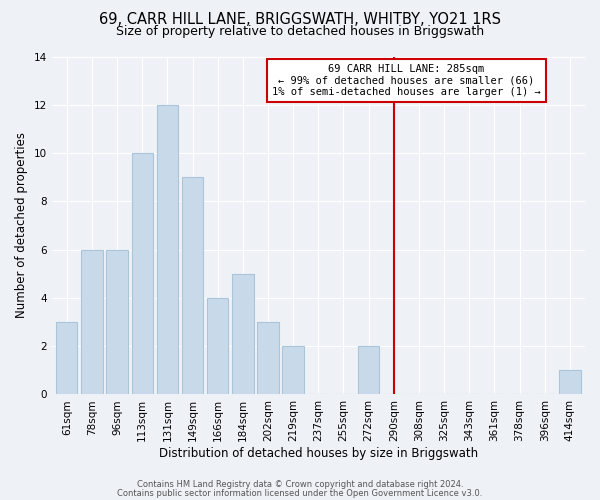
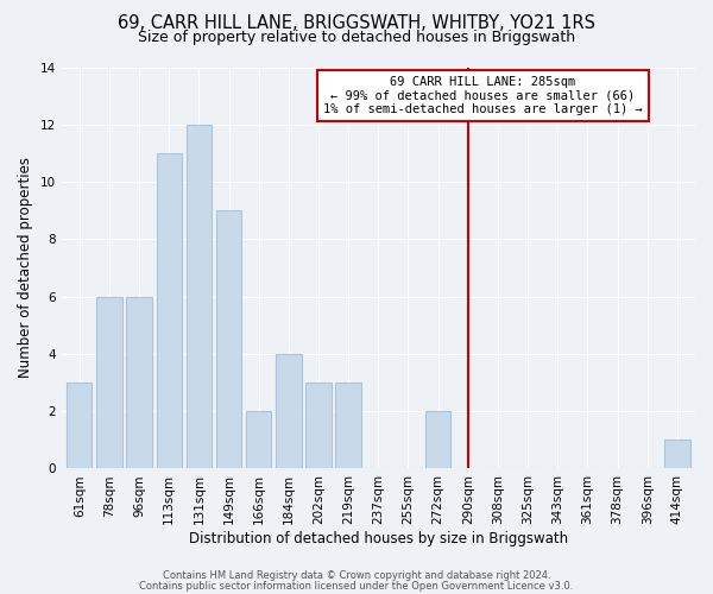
113sqm: 10 -> 11
166sqm: 4 -> 2
184sqm: 5 -> 4
219sqm: 2 -> 3
